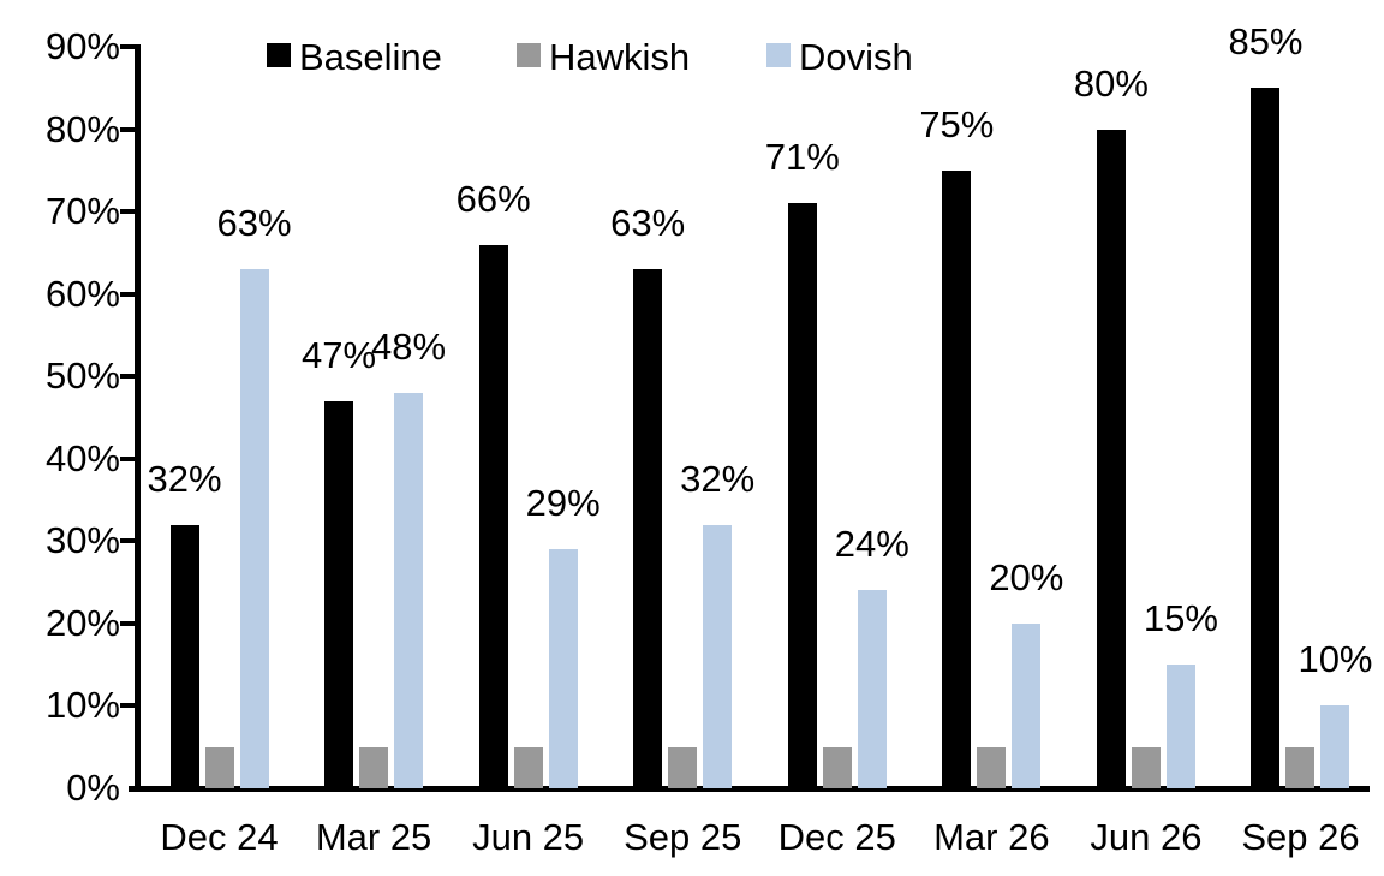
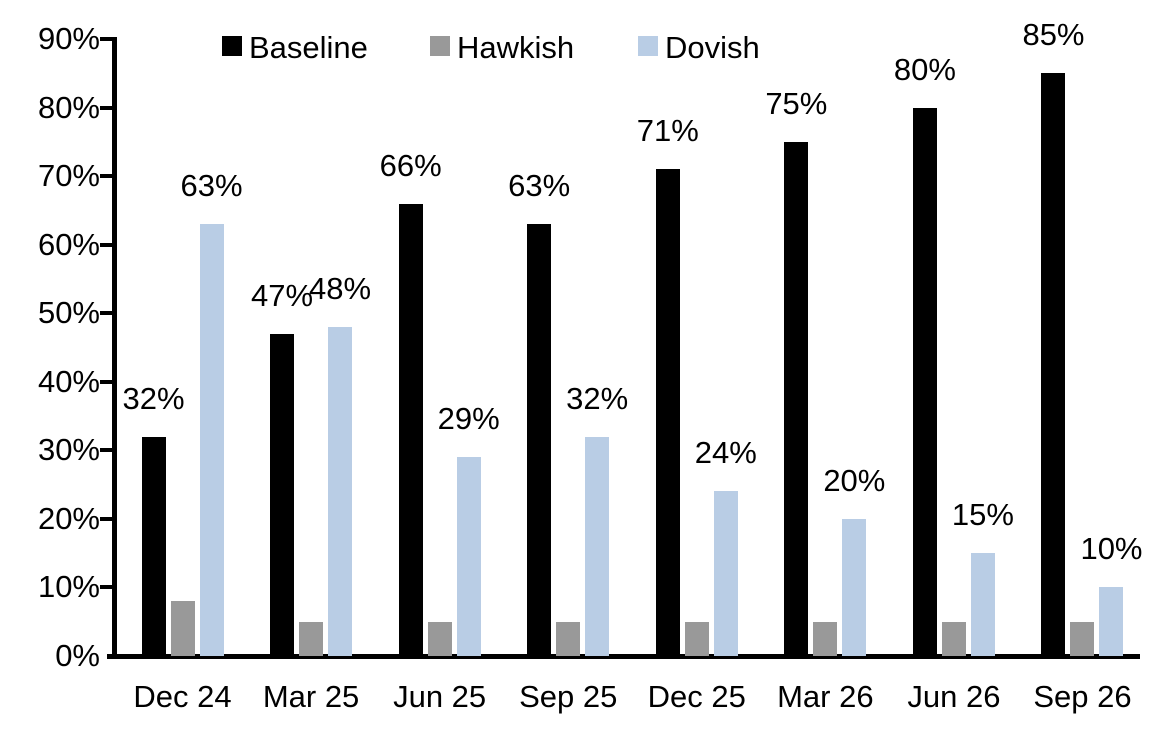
Hawkish/Dec 24: 5% -> 8%
